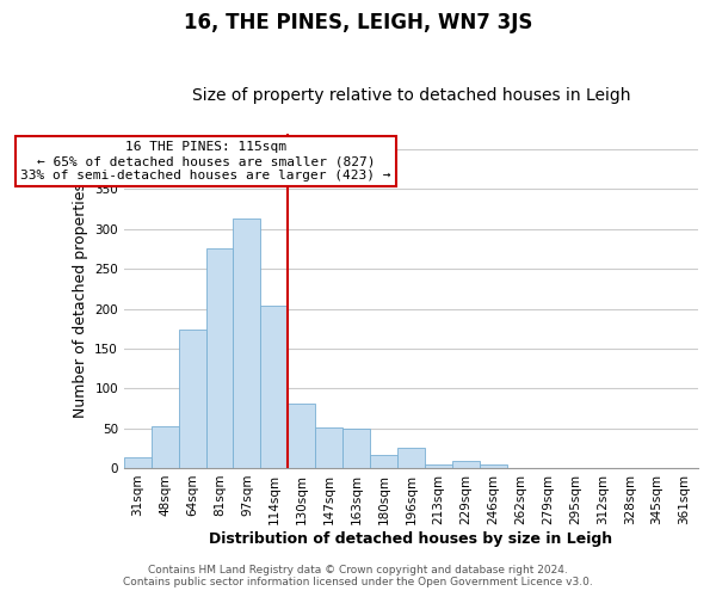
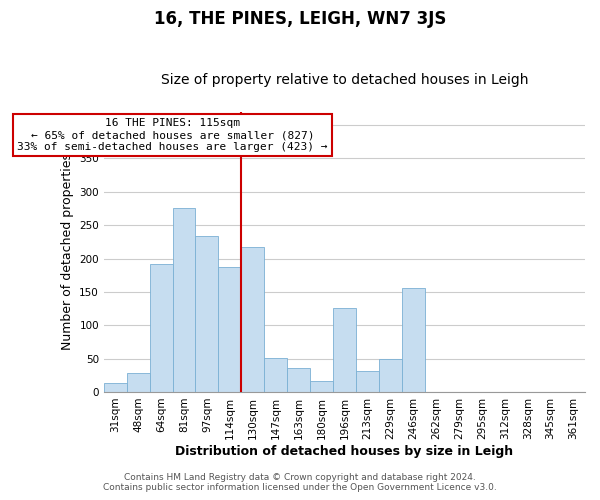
48sqm: 53 -> 28
64sqm: 174 -> 192
97sqm: 313 -> 234
114sqm: 204 -> 188
130sqm: 81 -> 218
163sqm: 50 -> 36
196sqm: 25 -> 126
213sqm: 5 -> 32
229sqm: 9 -> 50
246sqm: 5 -> 156
